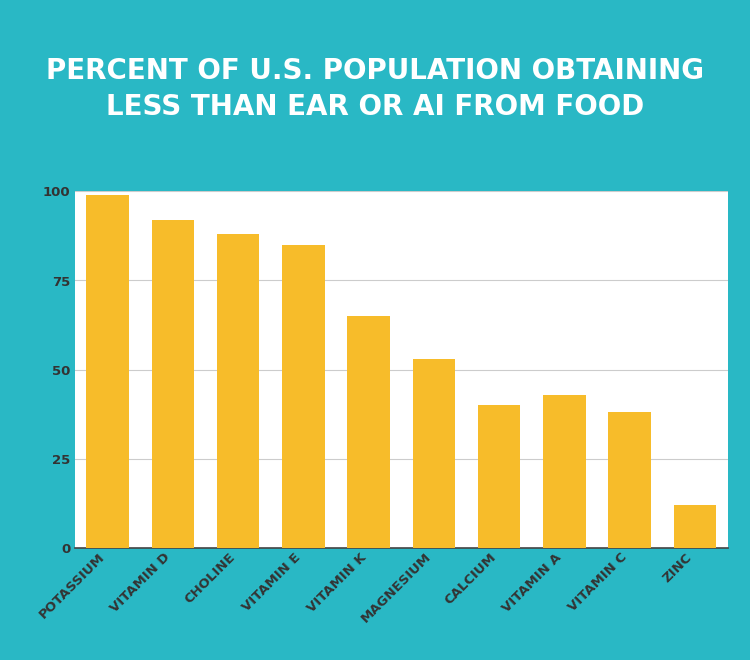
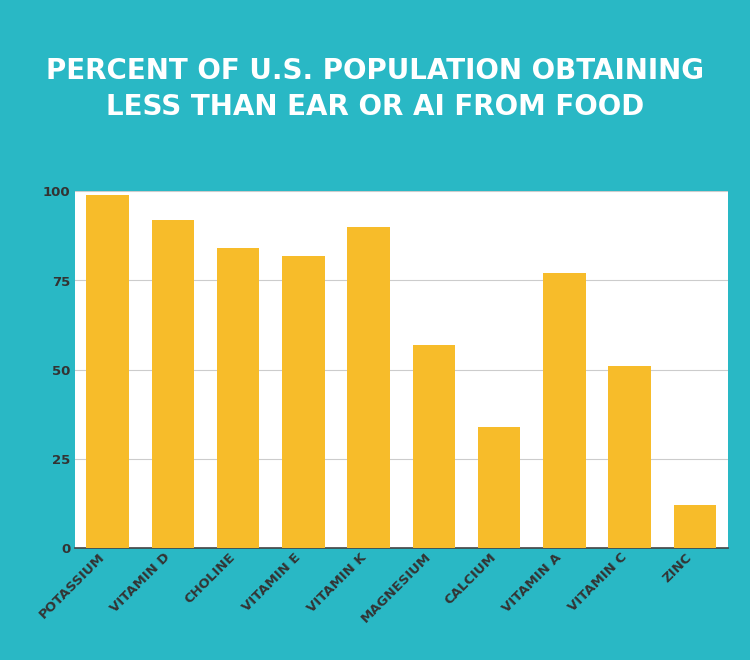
CHOLINE: 88 -> 84
VITAMIN E: 85 -> 82
VITAMIN K: 65 -> 90
MAGNESIUM: 53 -> 57
CALCIUM: 40 -> 34
VITAMIN A: 43 -> 77
VITAMIN C: 38 -> 51
